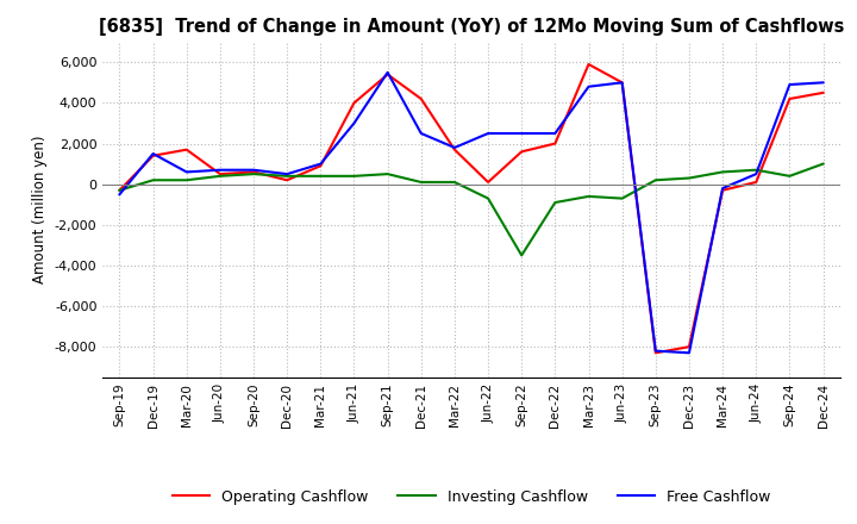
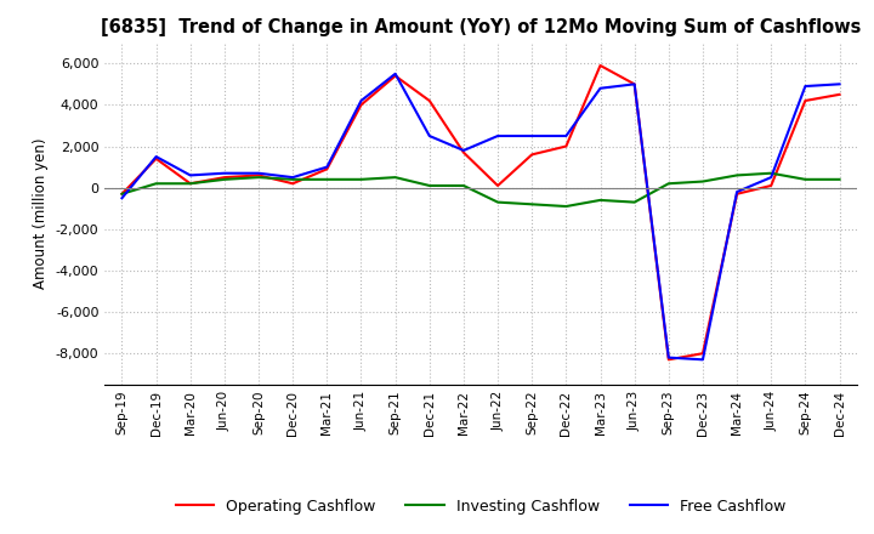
Operating Cashflow/Mar-20: 1,700 -> 200
Free Cashflow/Jun-21: 3,000 -> 4,200
Investing Cashflow/Sep-22: -3,500 -> -800
Investing Cashflow/Dec-24: 1,000 -> 400
